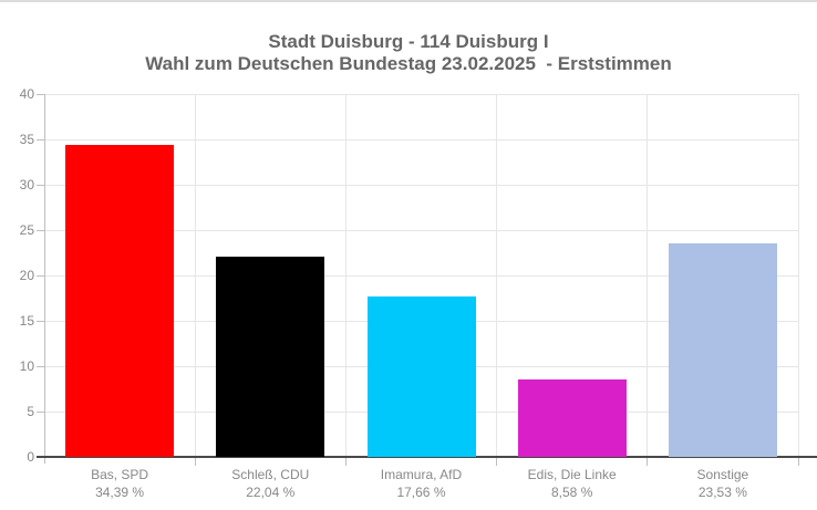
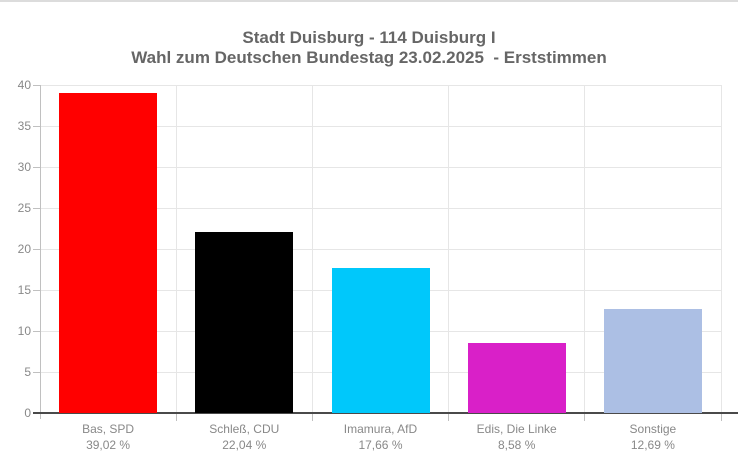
Bas, SPD: 34,39 -> 39,02
Sonstige: 23,53 -> 12,69
